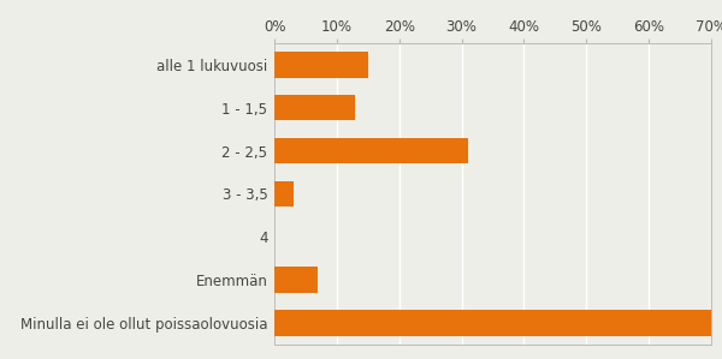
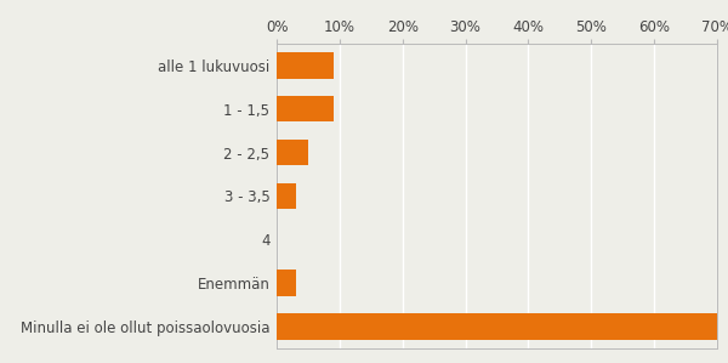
alle 1 lukuvuosi: 15% -> 9%
1 - 1,5: 13% -> 9%
2 - 2,5: 31% -> 5%
Enemmän: 7% -> 3%
